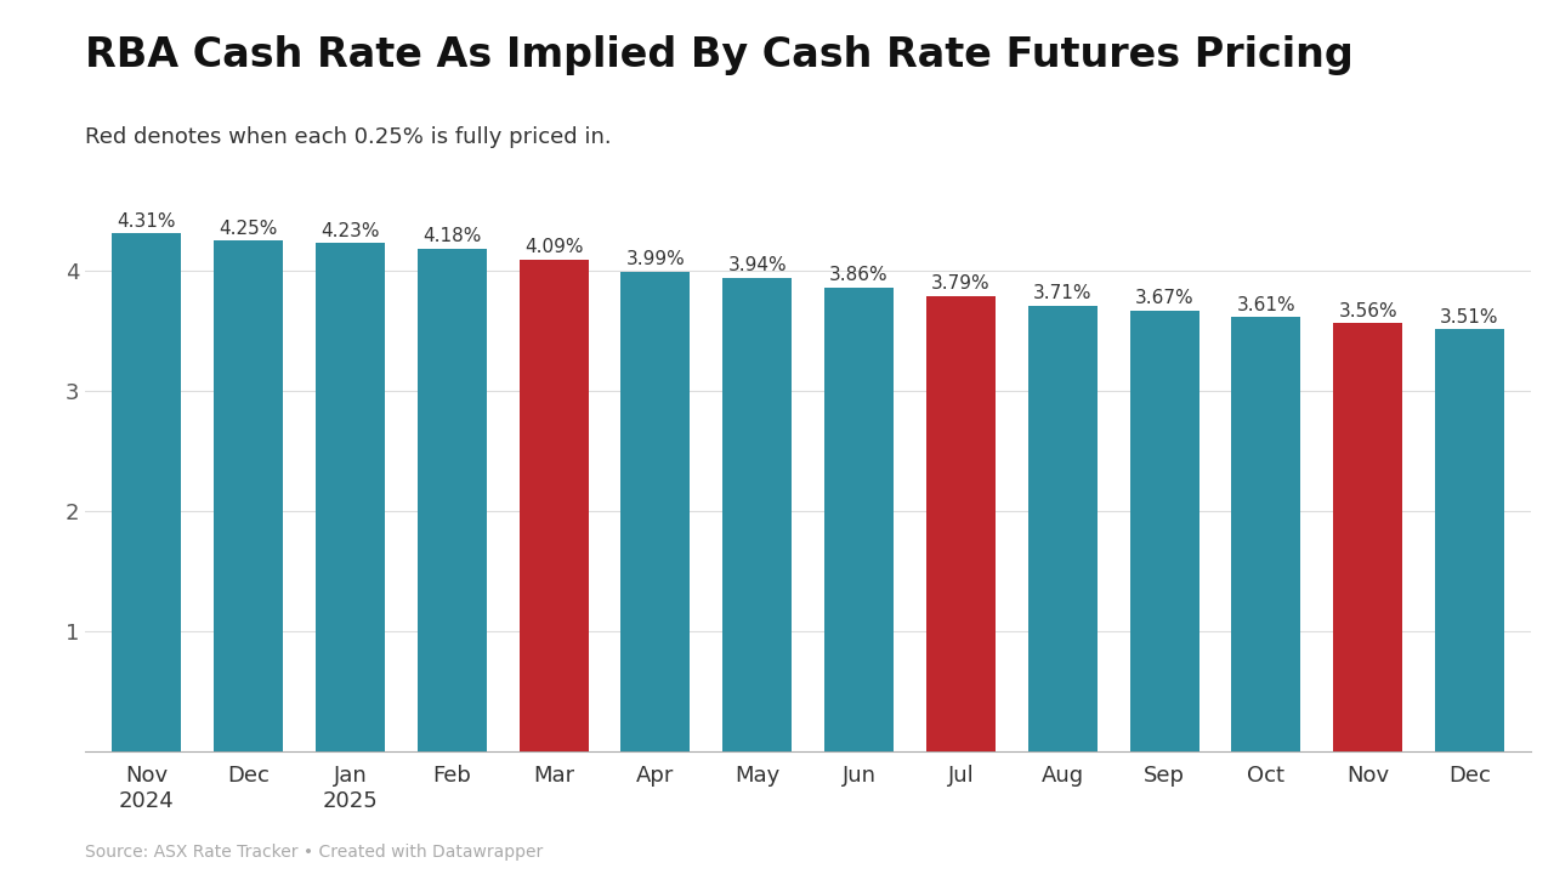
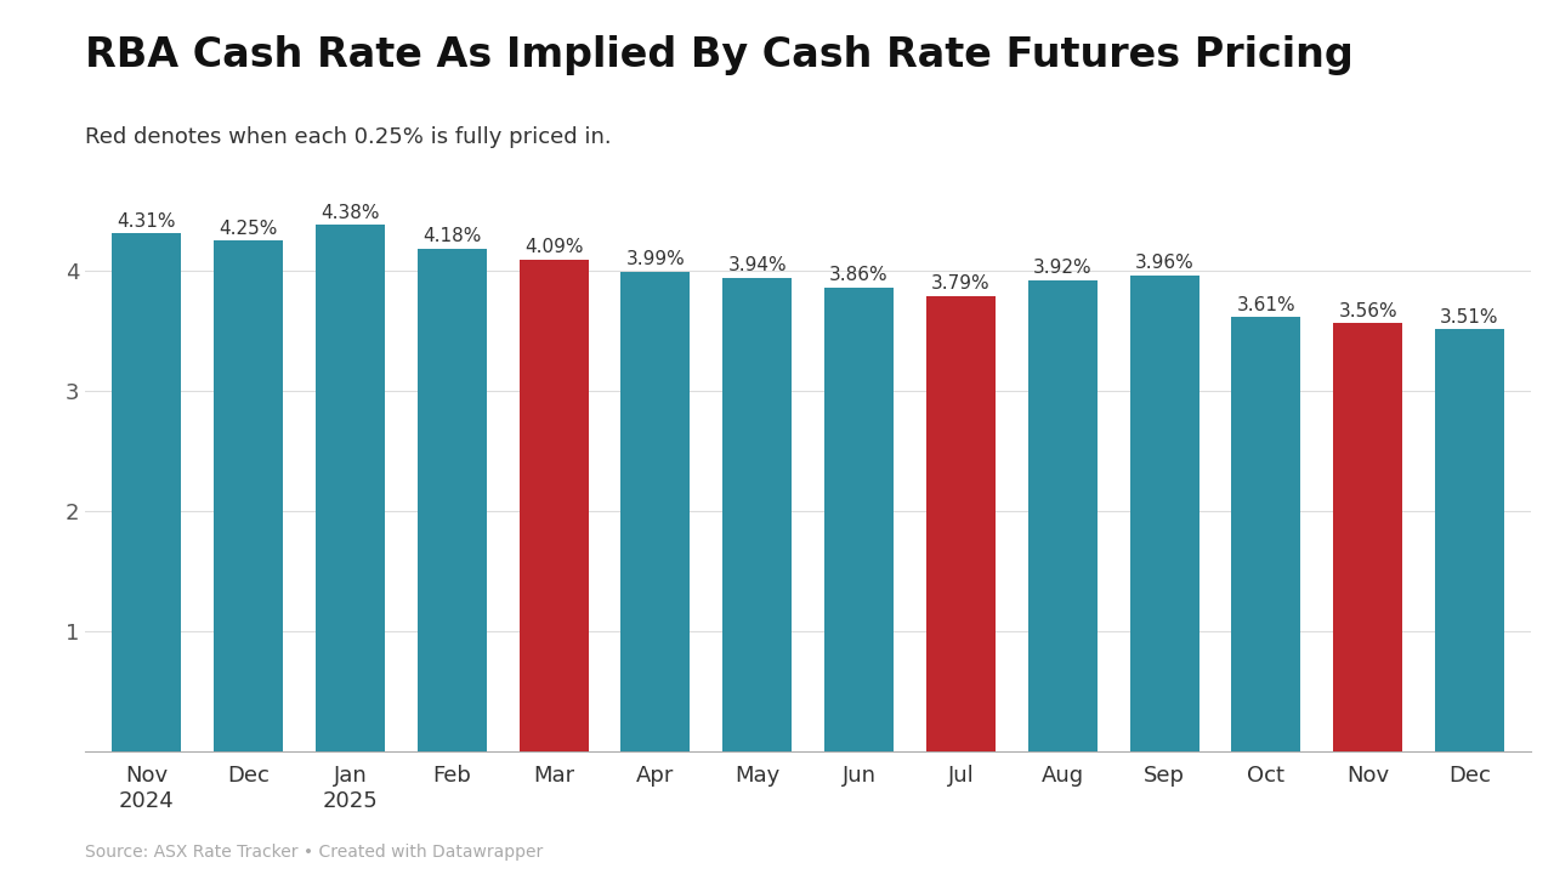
Jan 2025: 4.23% -> 4.38%
Aug: 3.71% -> 3.92%
Sep: 3.67% -> 3.96%
